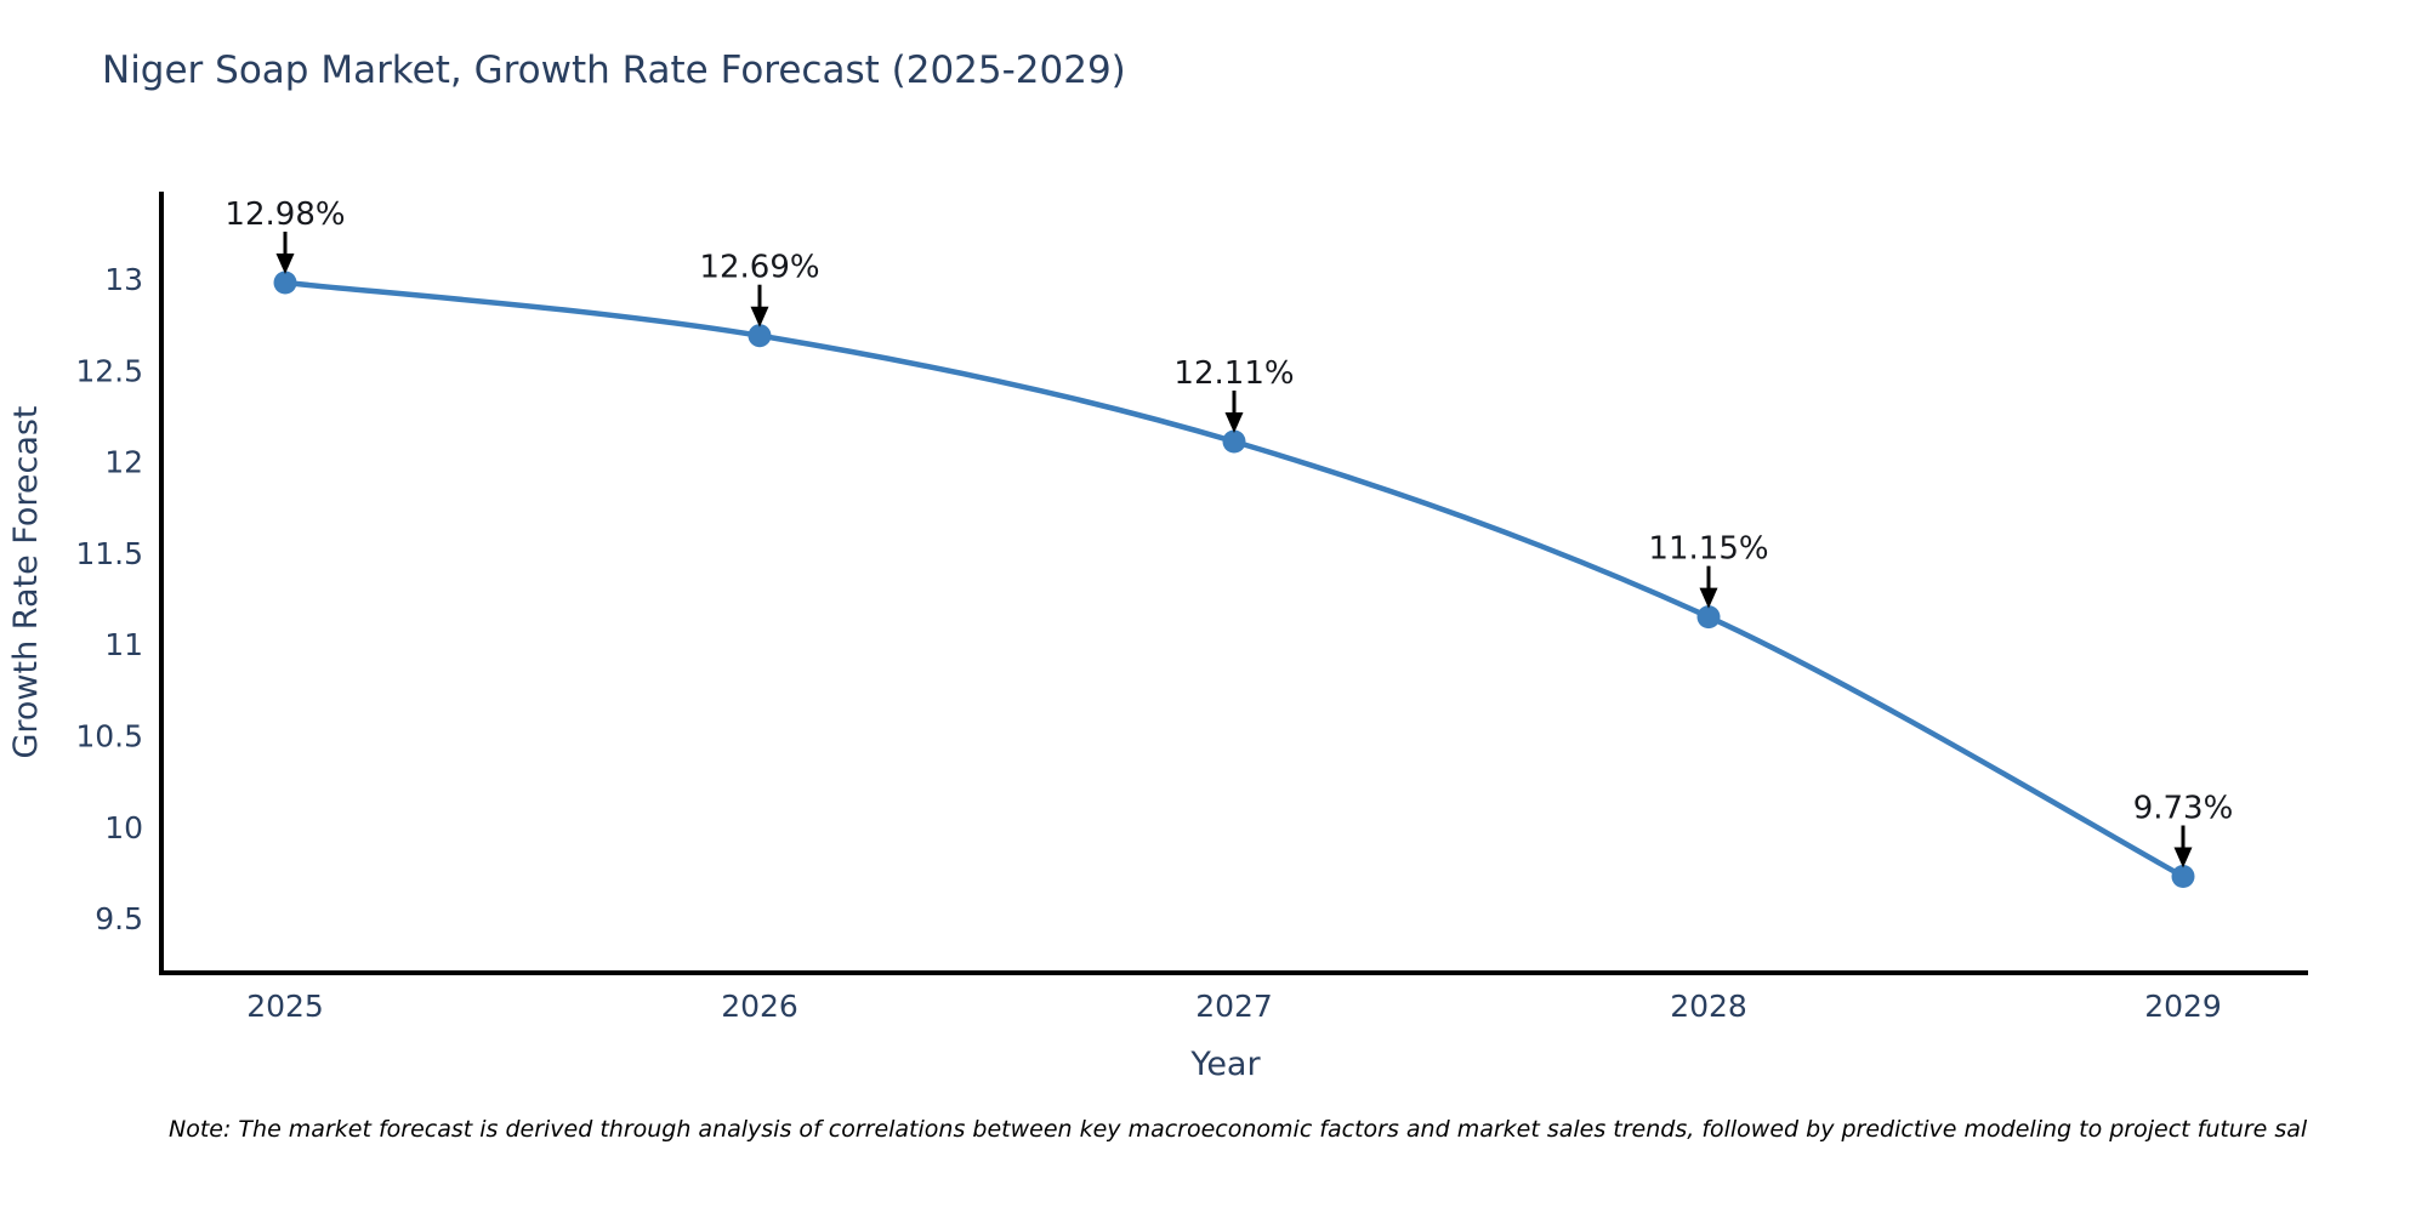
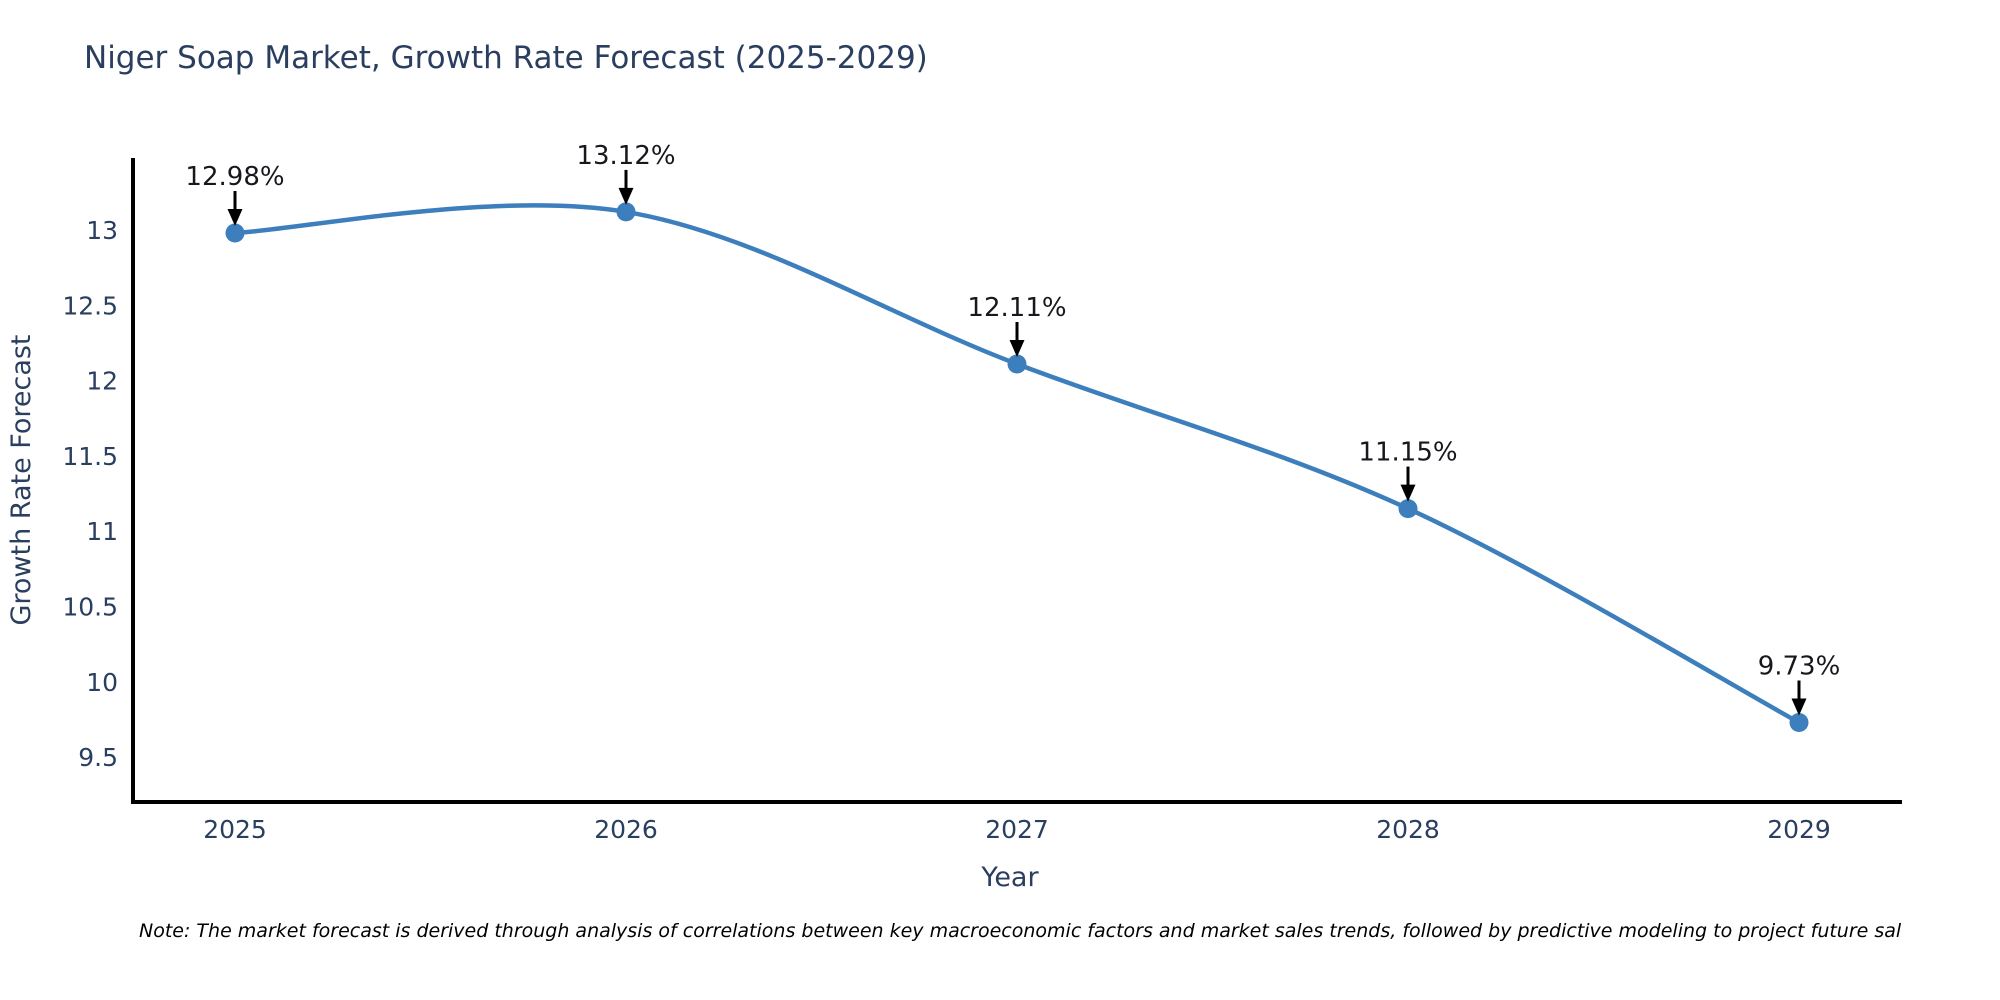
2026: 12.69% -> 13.12%
